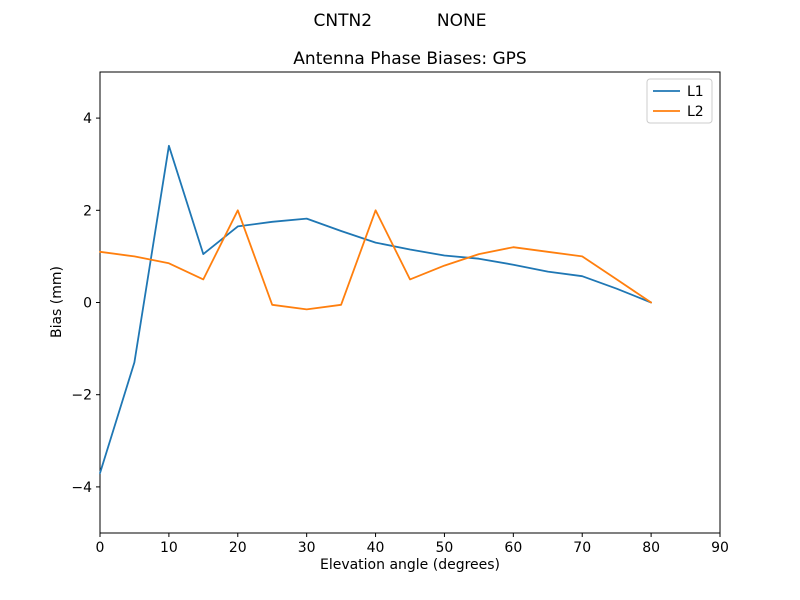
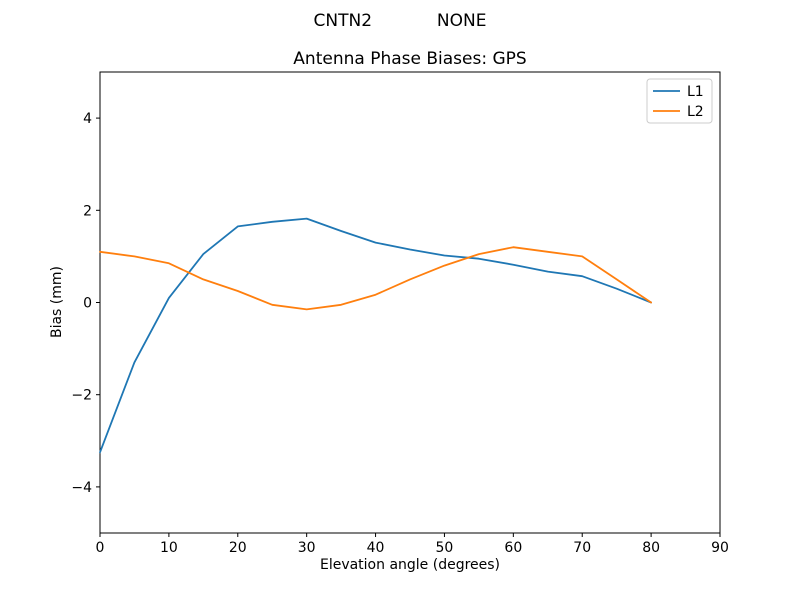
L1/0: -3.7 -> -3.2
L1/10: 3.4 -> 0.1
L2/20: 2.0 -> 0.2
L2/40: 2.0 -> 0.2
